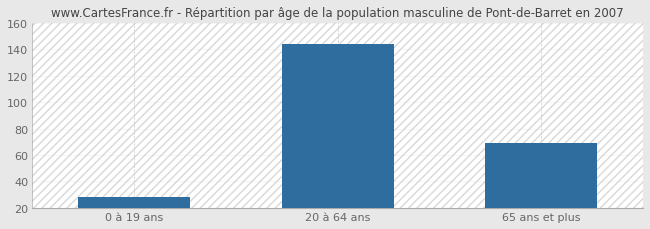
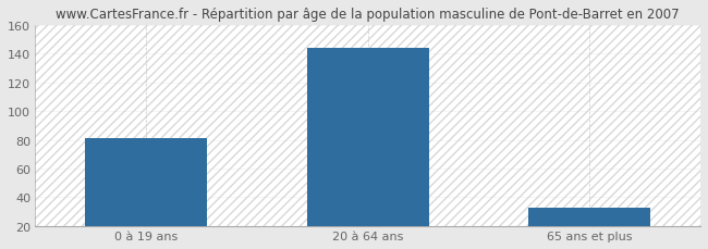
0 à 19 ans: 28 -> 81
65 ans et plus: 69 -> 33
